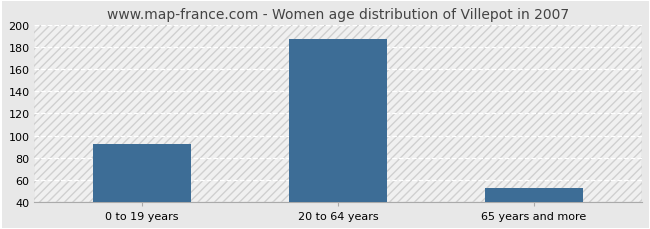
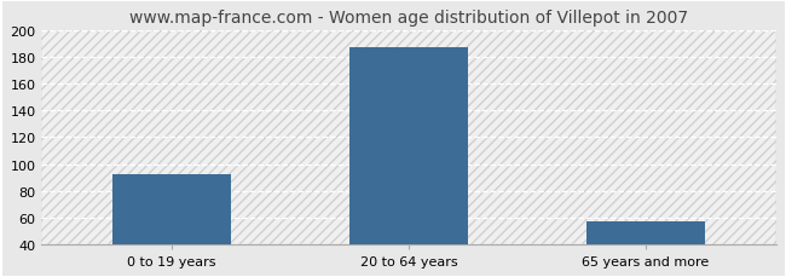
65 years and more: 52 -> 57
